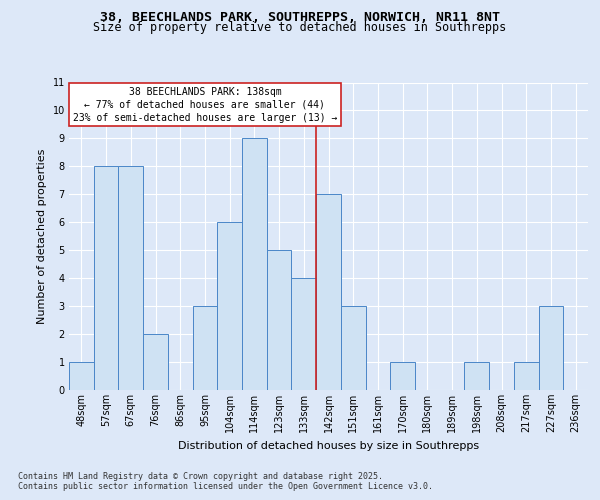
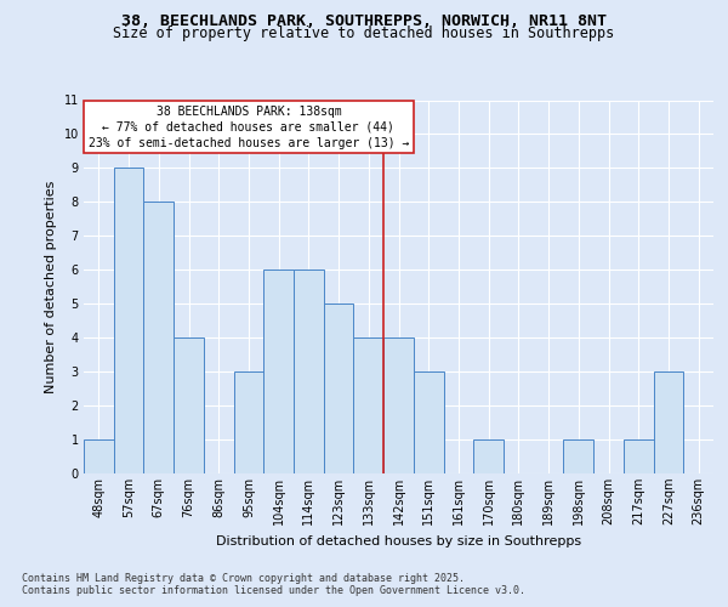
57sqm: 8 -> 9
76sqm: 2 -> 4
114sqm: 9 -> 6
142sqm: 7 -> 4
